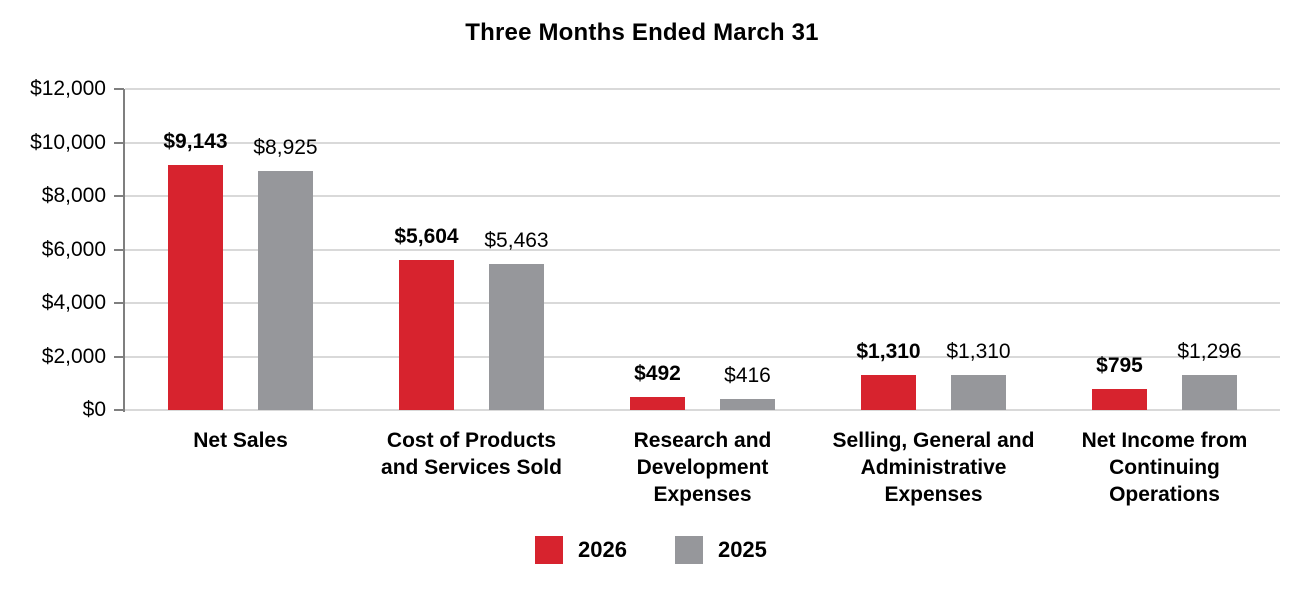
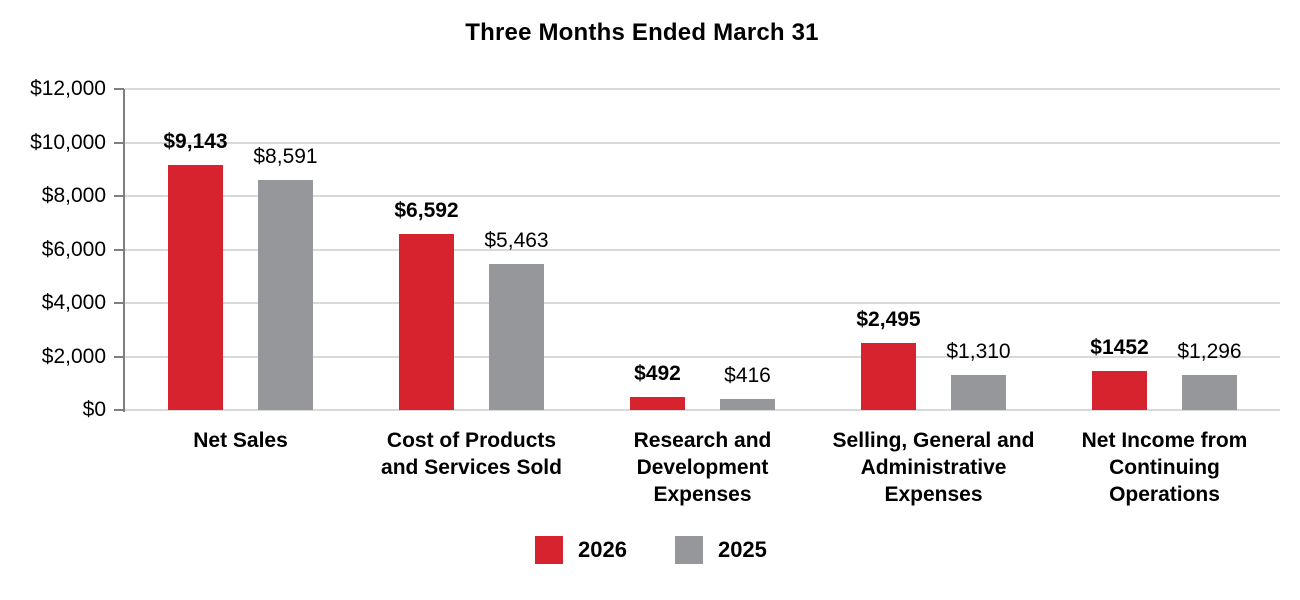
2025/Net Sales: $8,925 -> $8,591
2026/Cost of Products and Services Sold: $5,604 -> $6,592
2026/Selling, General and Administrative Expenses: $1,310 -> $2,495
2026/Net Income from Continuing Operations: $795 -> $1452
